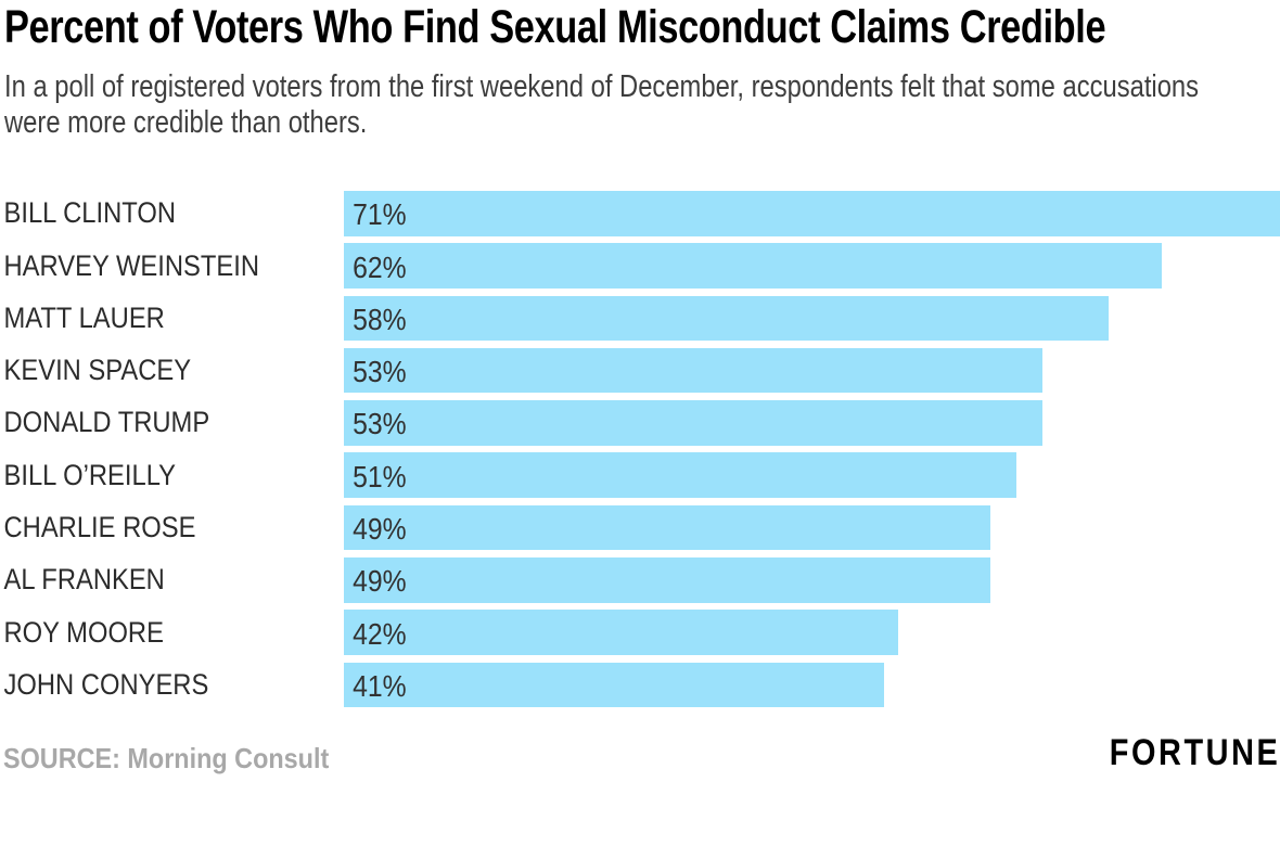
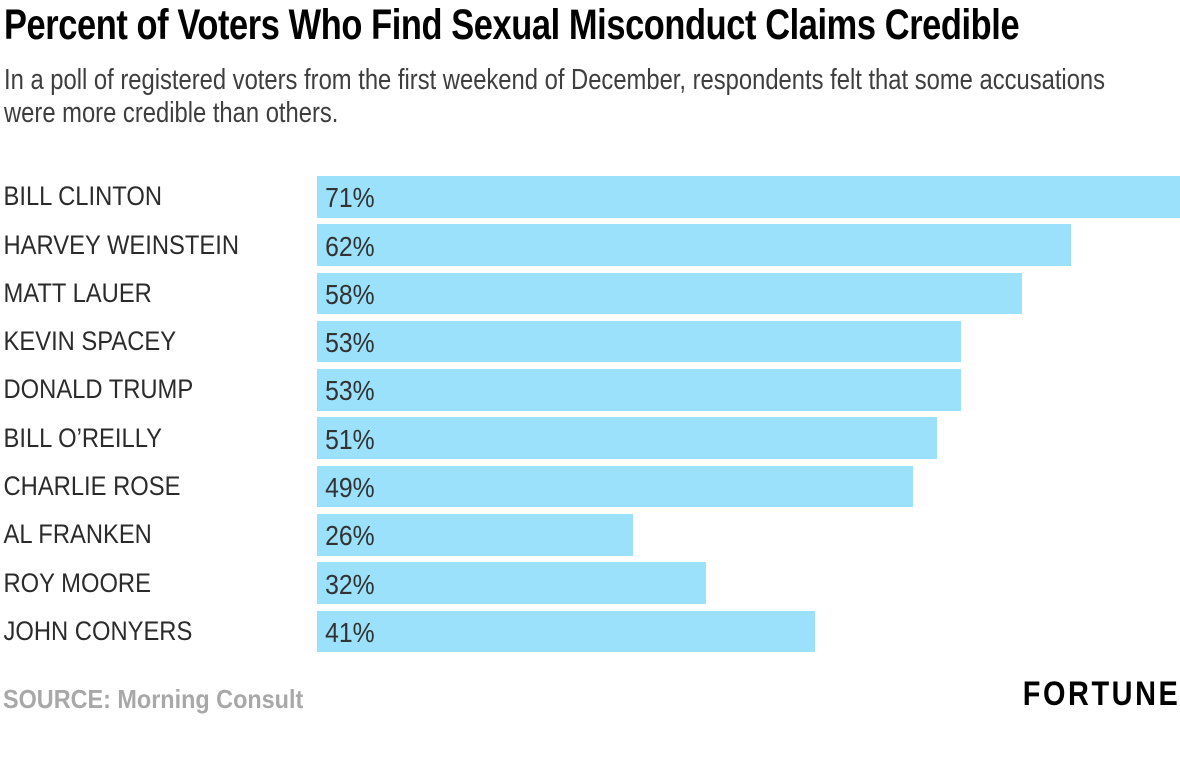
AL FRANKEN: 49% -> 26%
ROY MOORE: 42% -> 32%
